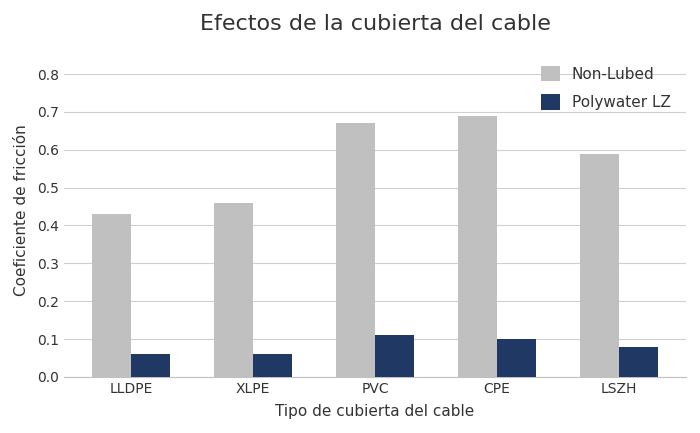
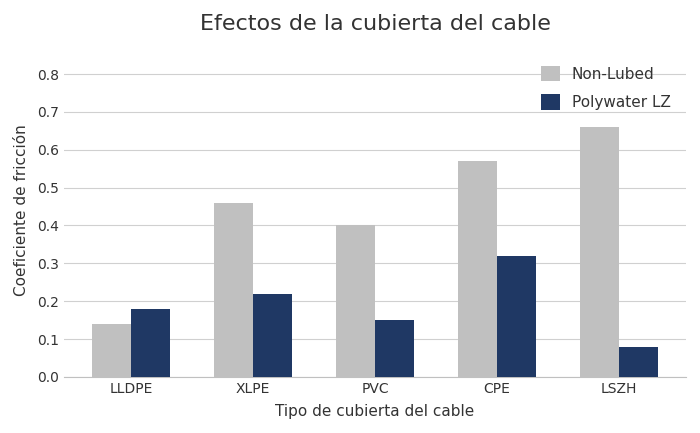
Non-Lubed/LLDPE: 0.43 -> 0.14
Polywater LZ/LLDPE: 0.06 -> 0.18
Polywater LZ/XLPE: 0.06 -> 0.22
Non-Lubed/PVC: 0.67 -> 0.40
Polywater LZ/PVC: 0.11 -> 0.15
Non-Lubed/CPE: 0.69 -> 0.57
Polywater LZ/CPE: 0.10 -> 0.32
Non-Lubed/LSZH: 0.59 -> 0.66
